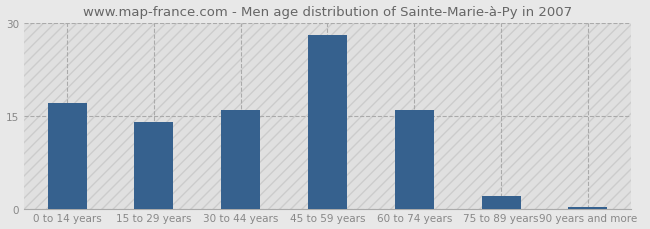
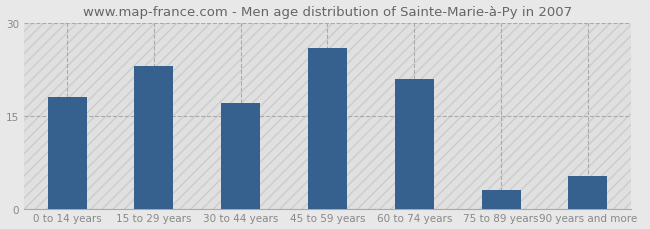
0 to 14 years: 17.0 -> 18.0
15 to 29 years: 14.0 -> 23.0
30 to 44 years: 16.0 -> 17.0
45 to 59 years: 28.0 -> 26.0
60 to 74 years: 16.0 -> 21.0
75 to 89 years: 2.0 -> 3.0
90 years and more: 0.3 -> 5.2
